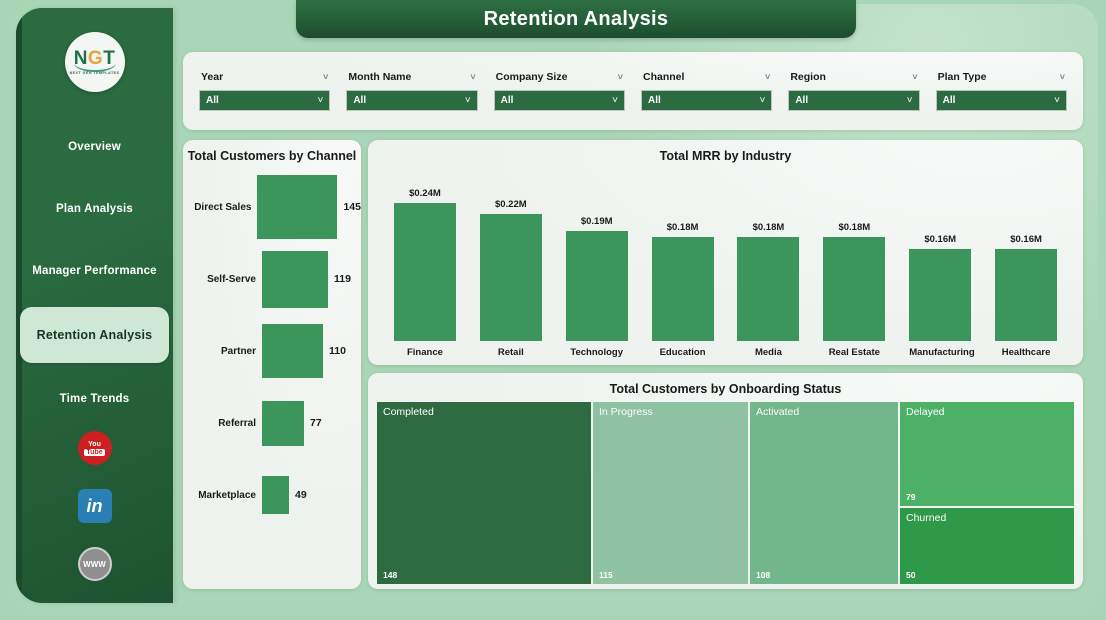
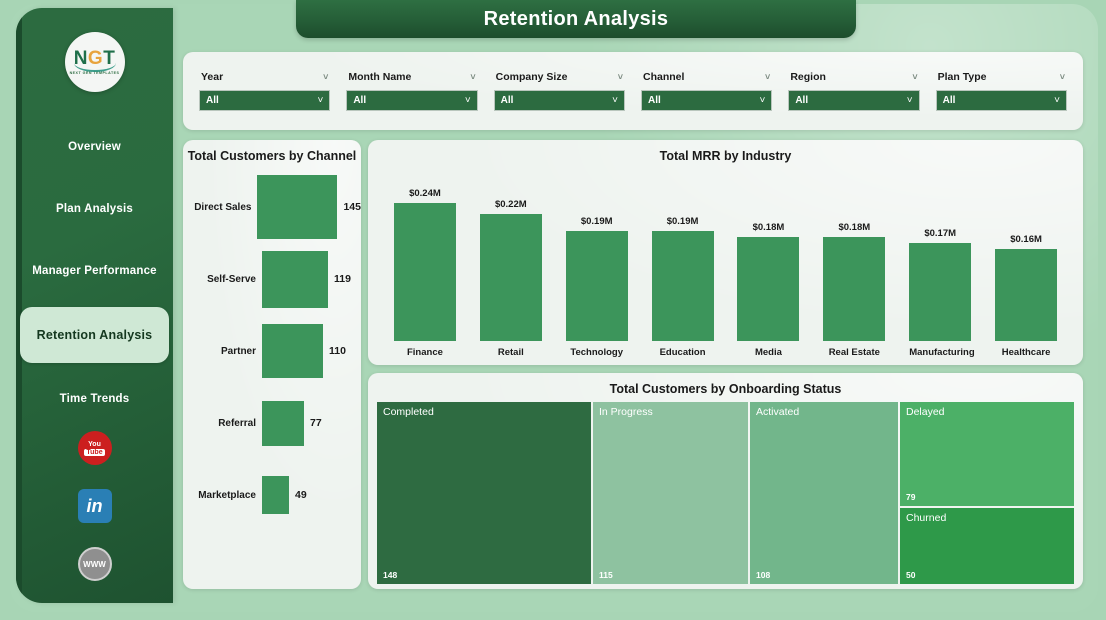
Total MRR by Industry/Education: $0.18M -> $0.19M
Total MRR by Industry/Manufacturing: $0.16M -> $0.17M
